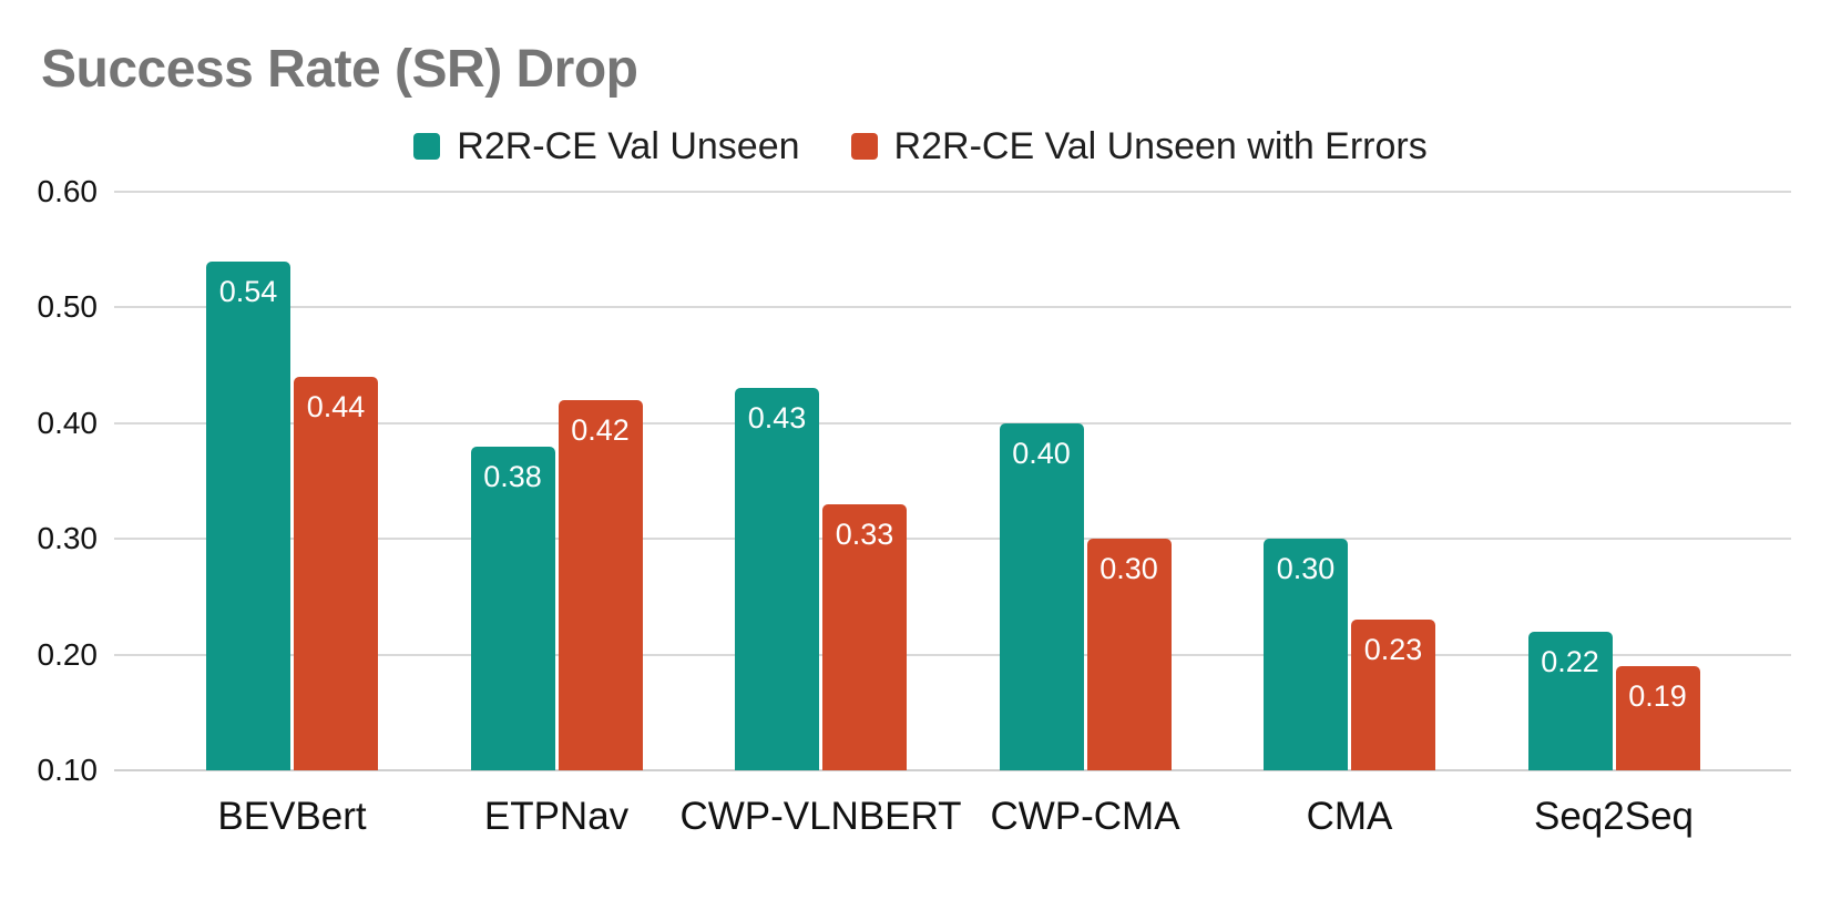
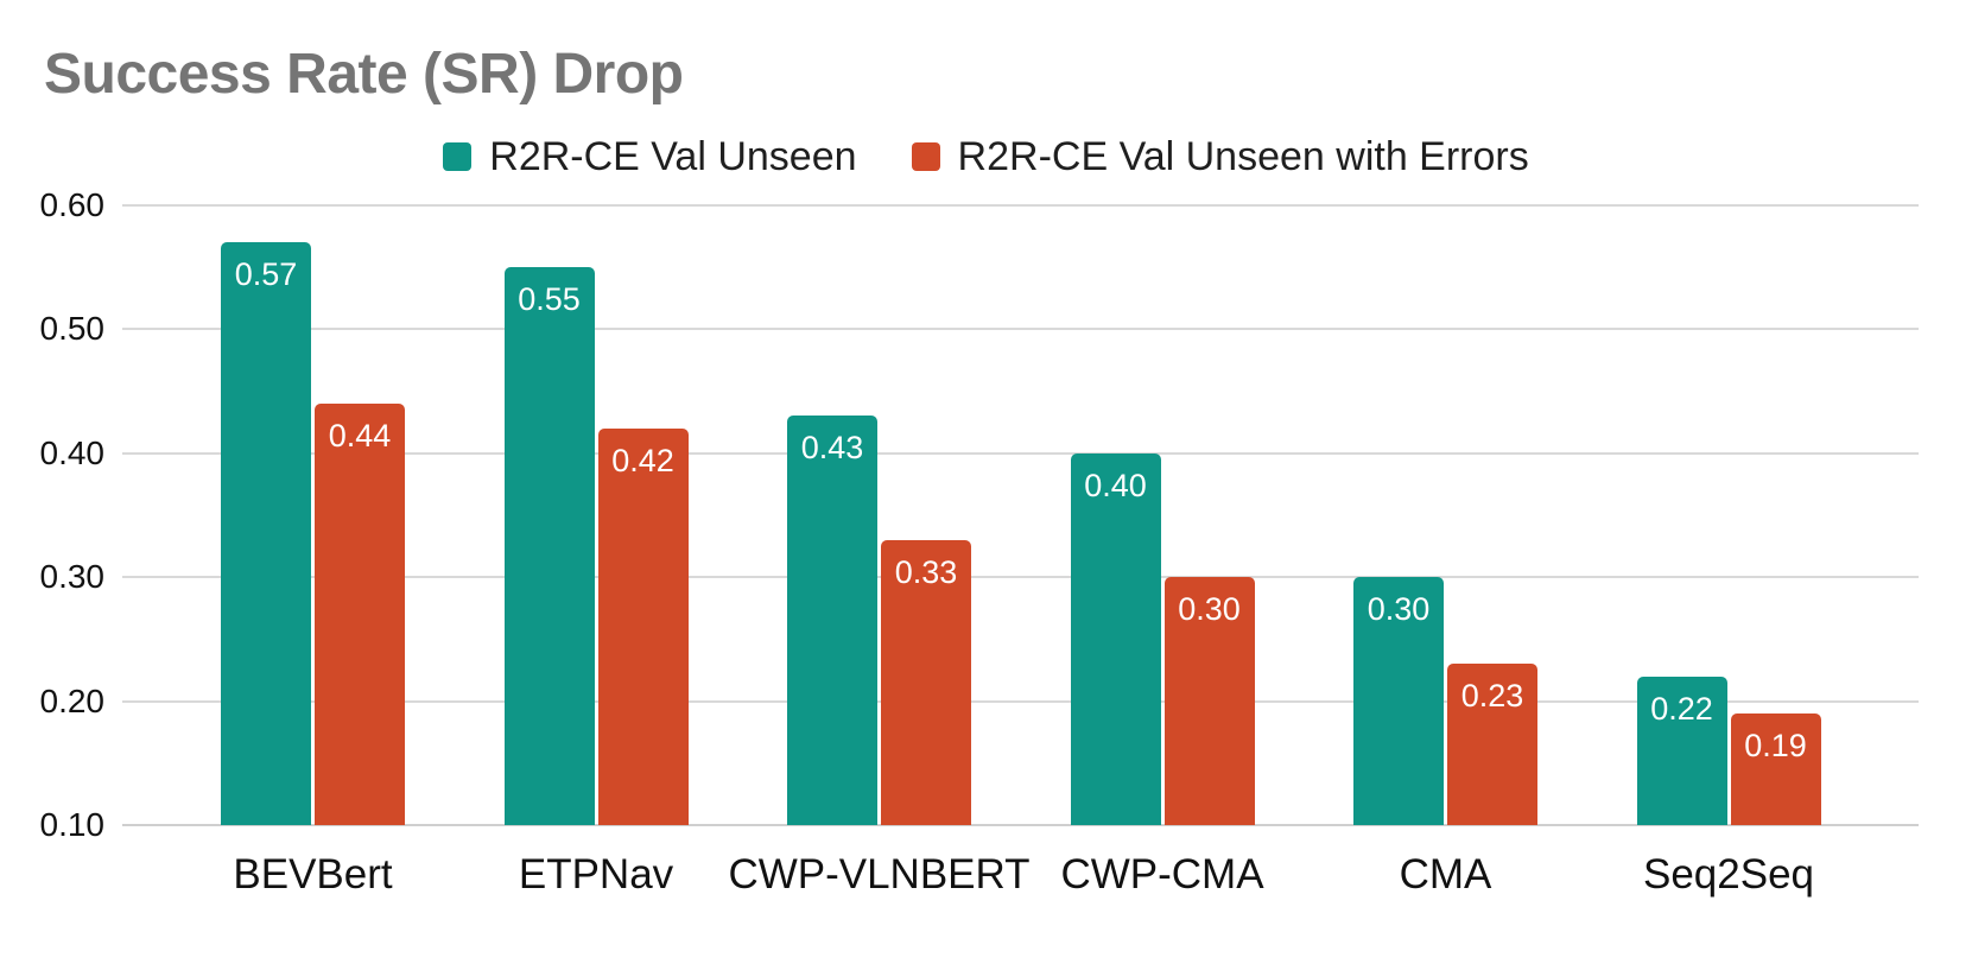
R2R-CE Val Unseen/BEVBert: 0.54 -> 0.57
R2R-CE Val Unseen/ETPNav: 0.38 -> 0.55
